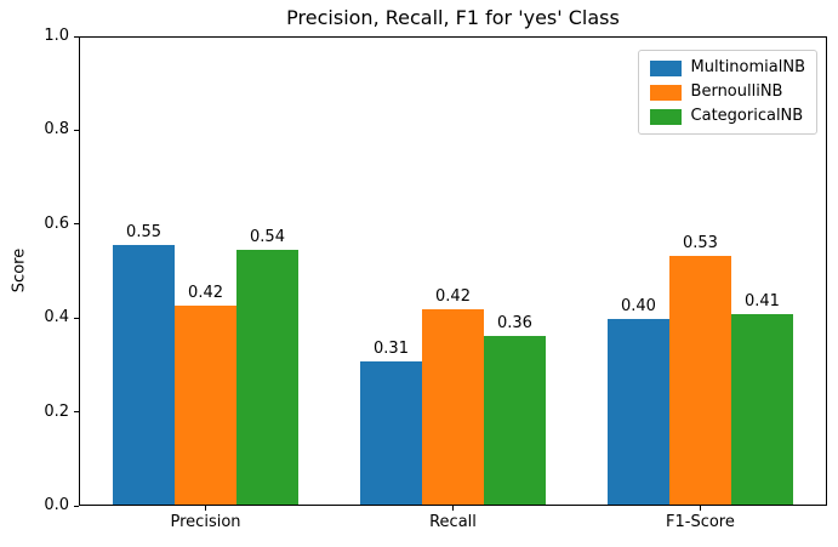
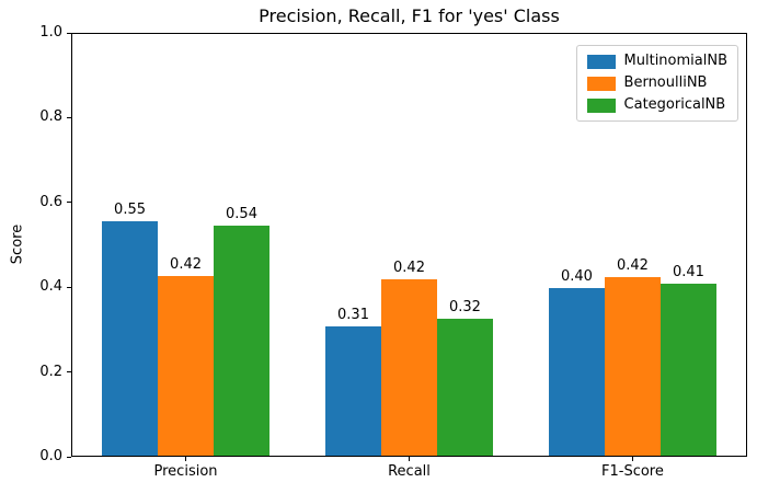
CategoricalNB/Recall: 0.36 -> 0.32
BernoulliNB/F1-Score: 0.53 -> 0.42
